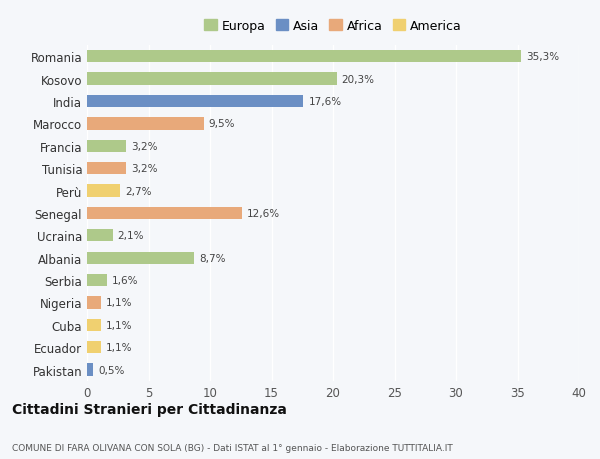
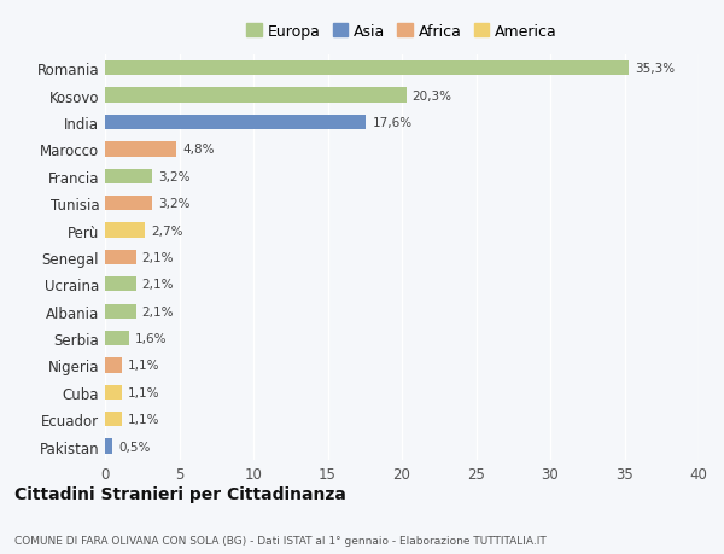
Marocco: 9,5% -> 4,8%
Senegal: 12,6% -> 2,1%
Albania: 8,7% -> 2,1%
